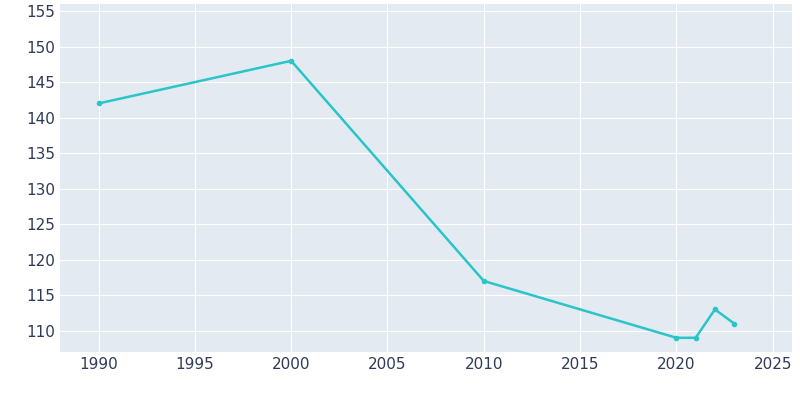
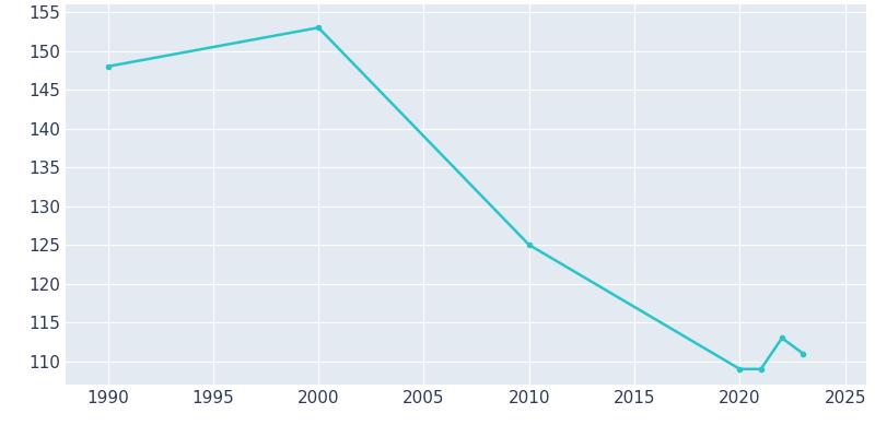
1990: 142 -> 148
2000: 148 -> 153
2010: 117 -> 125
